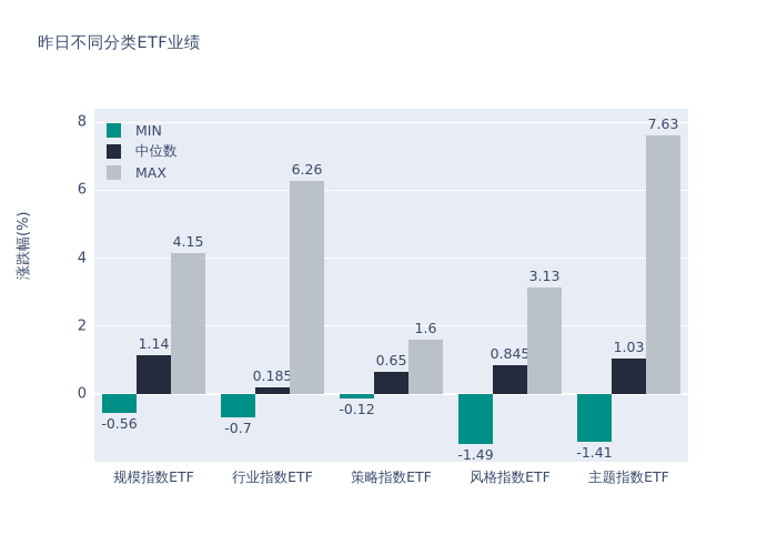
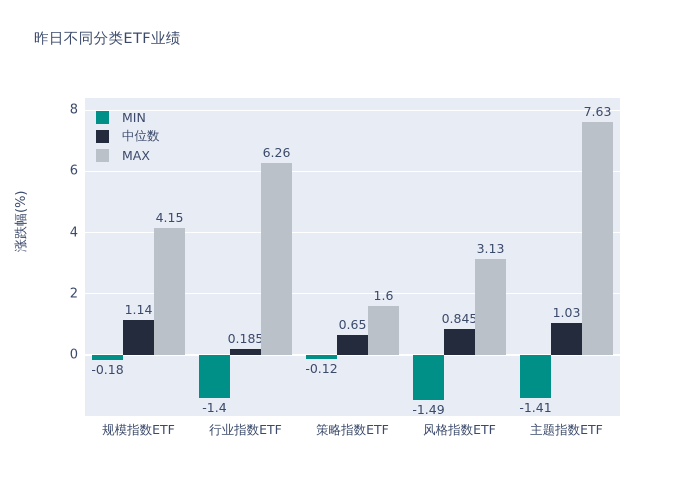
MIN/规模指数ETF: -0.56 -> -0.18
MIN/行业指数ETF: -0.7 -> -1.4
